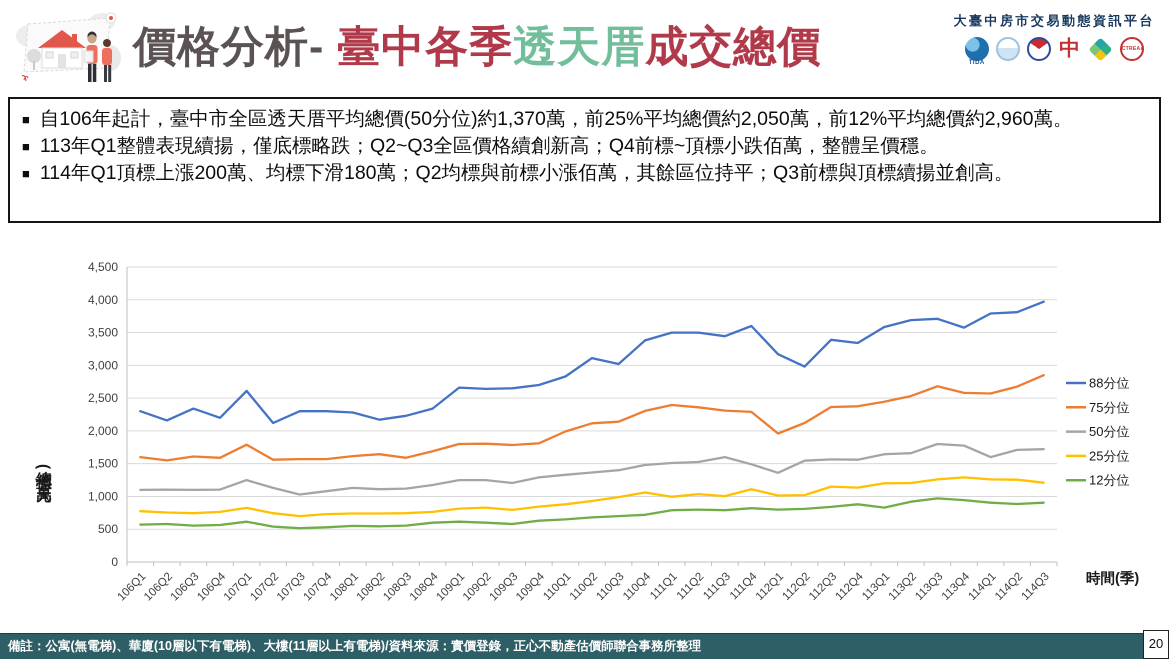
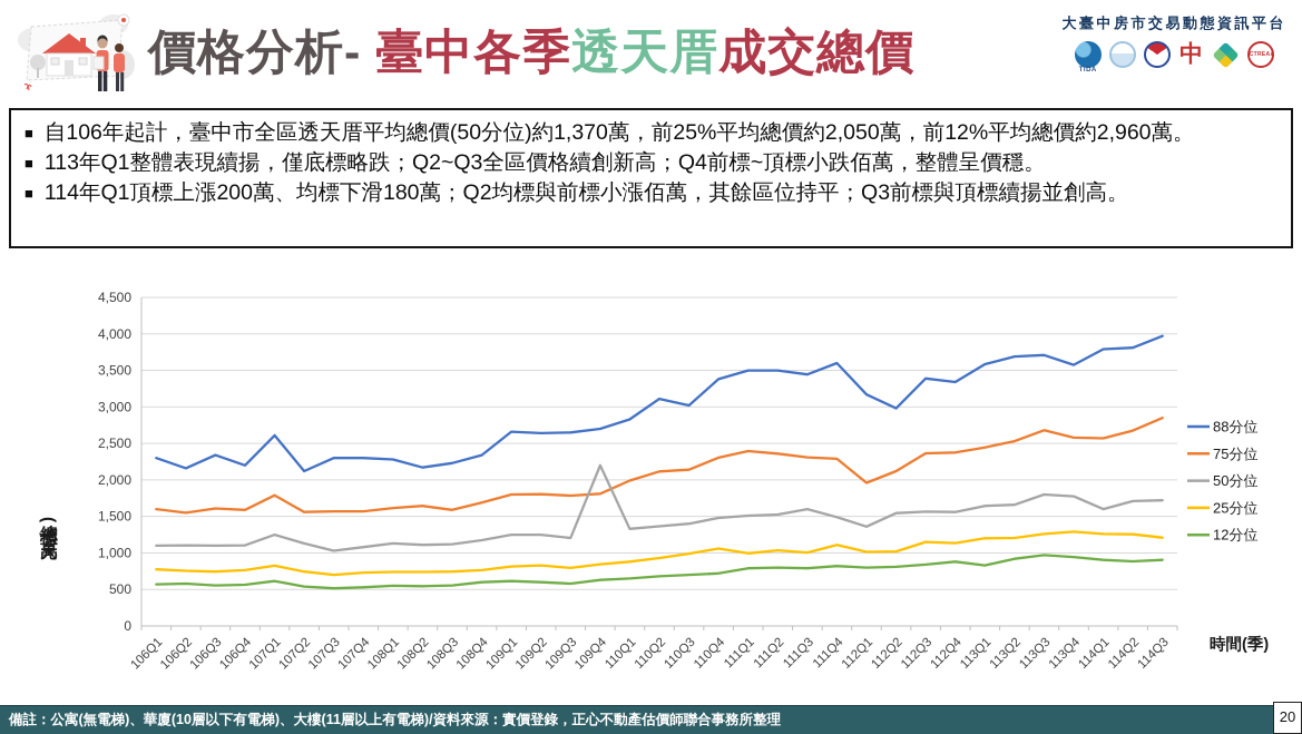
50分位/109Q4: 1300 -> 2200
